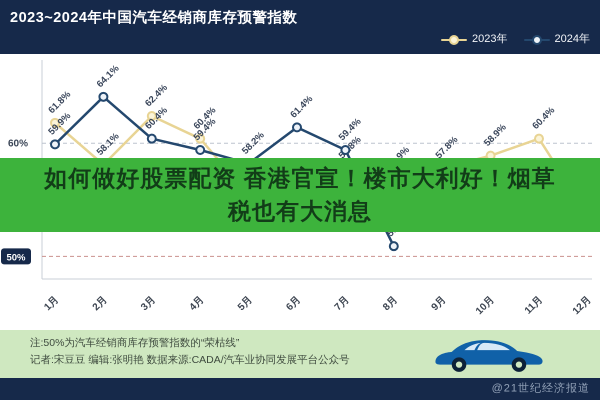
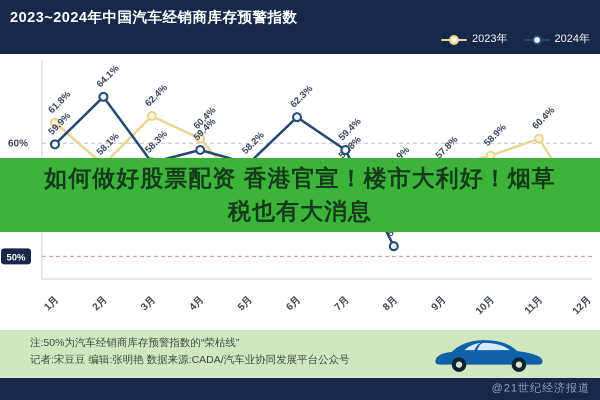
2024年/3月: 60.4% -> 58.3%
2024年/6月: 61.4% -> 62.3%
